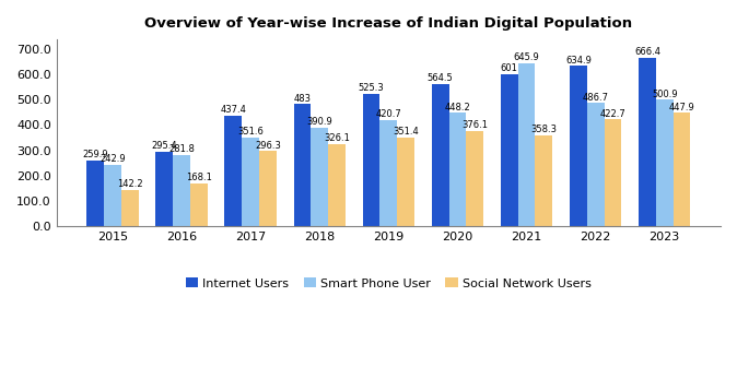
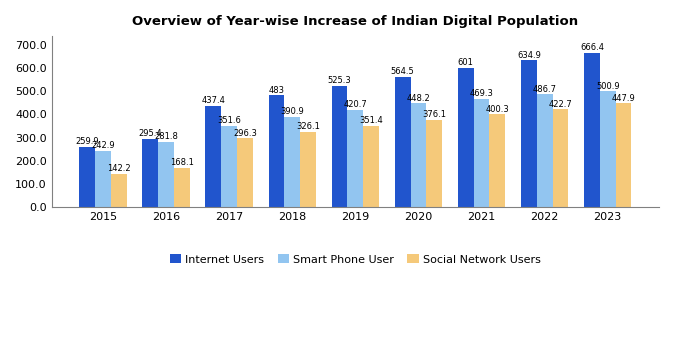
Smart Phone User/2021: 645.9 -> 469.3
Social Network Users/2021: 358.3 -> 400.3
